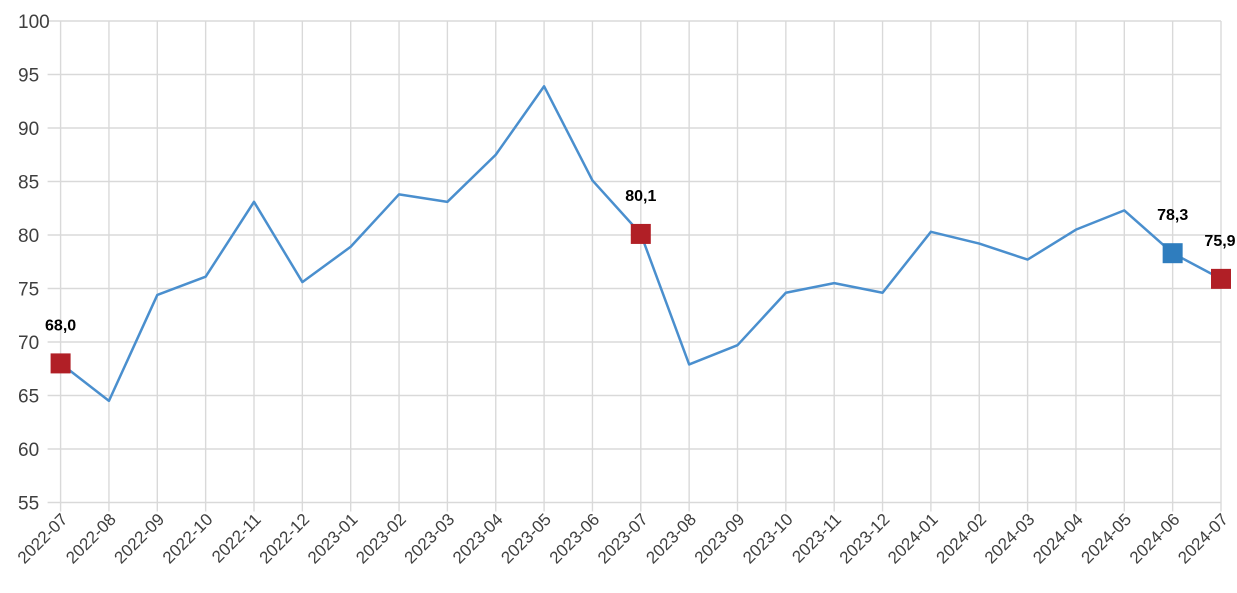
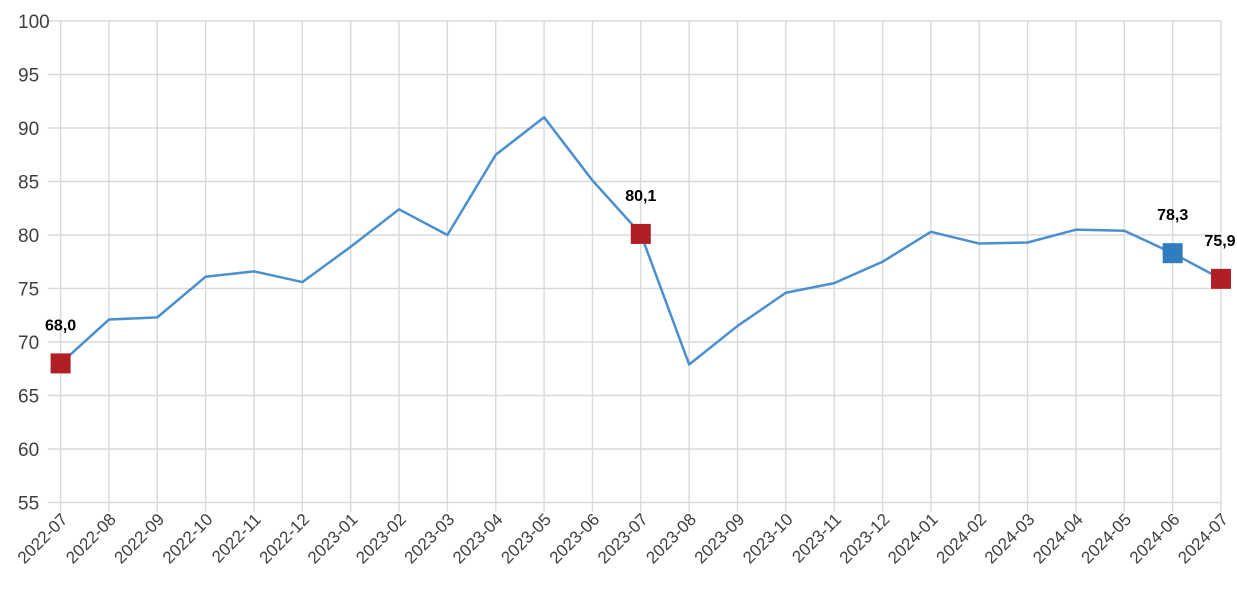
2022-08: 64.5 -> 72.1
2022-09: 74.4 -> 72.3
2022-11: 83.1 -> 76.6
2023-02: 83.8 -> 82.4
2023-03: 83.1 -> 80.0
2023-05: 93.9 -> 91.0
2023-09: 69.7 -> 71.5
2023-12: 74.6 -> 77.5
2024-03: 77.7 -> 79.3
2024-05: 82.3 -> 80.4
